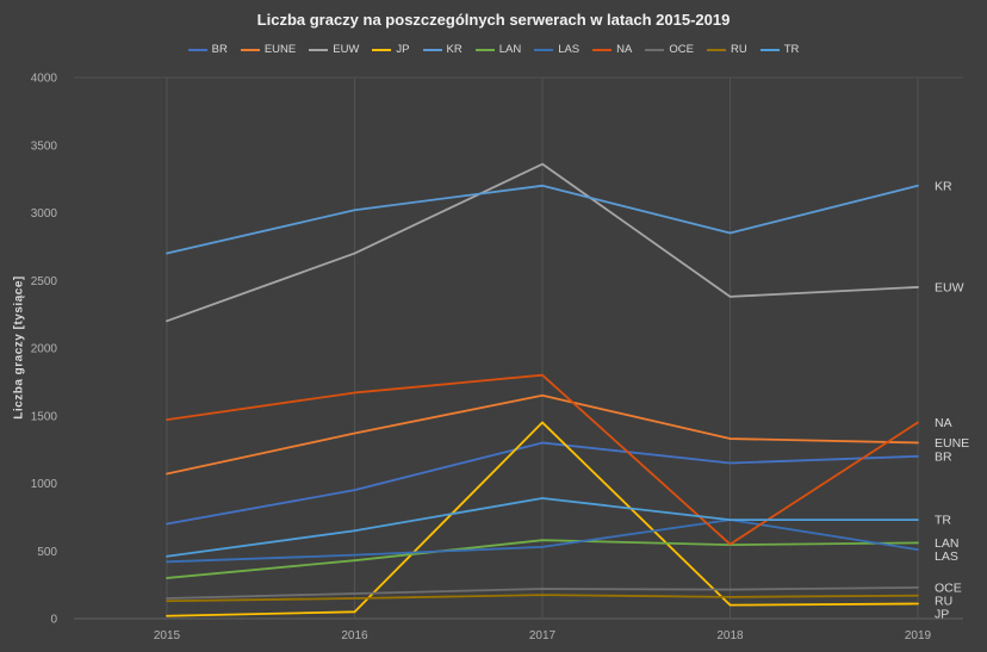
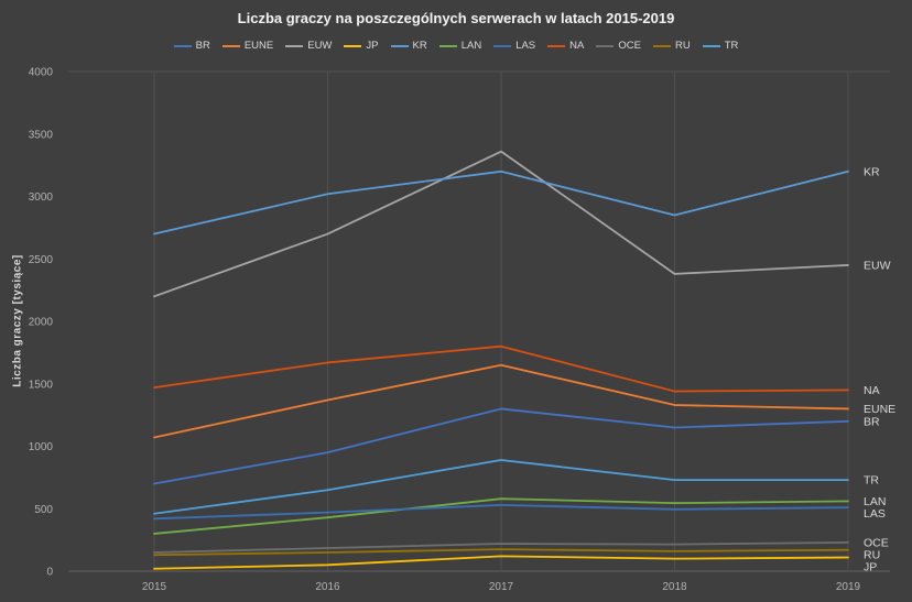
JP/2017: 1450 -> 120
LAS/2018: 730 -> 500
NA/2018: 550 -> 1440
